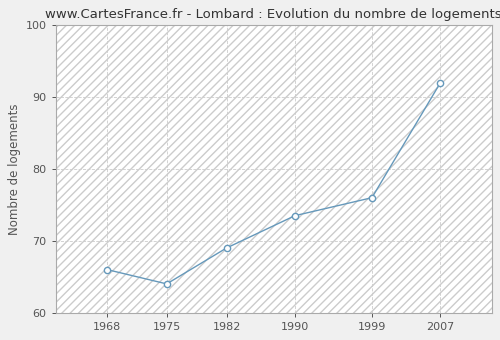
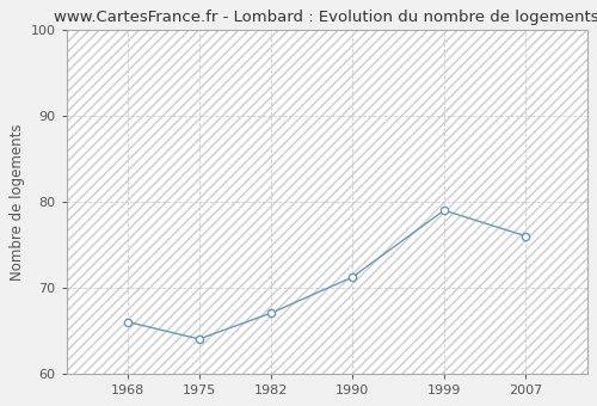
1982: 69.0 -> 67.0
1990: 73.5 -> 71.2
1999: 76.0 -> 79.0
2007: 92.0 -> 76.0
